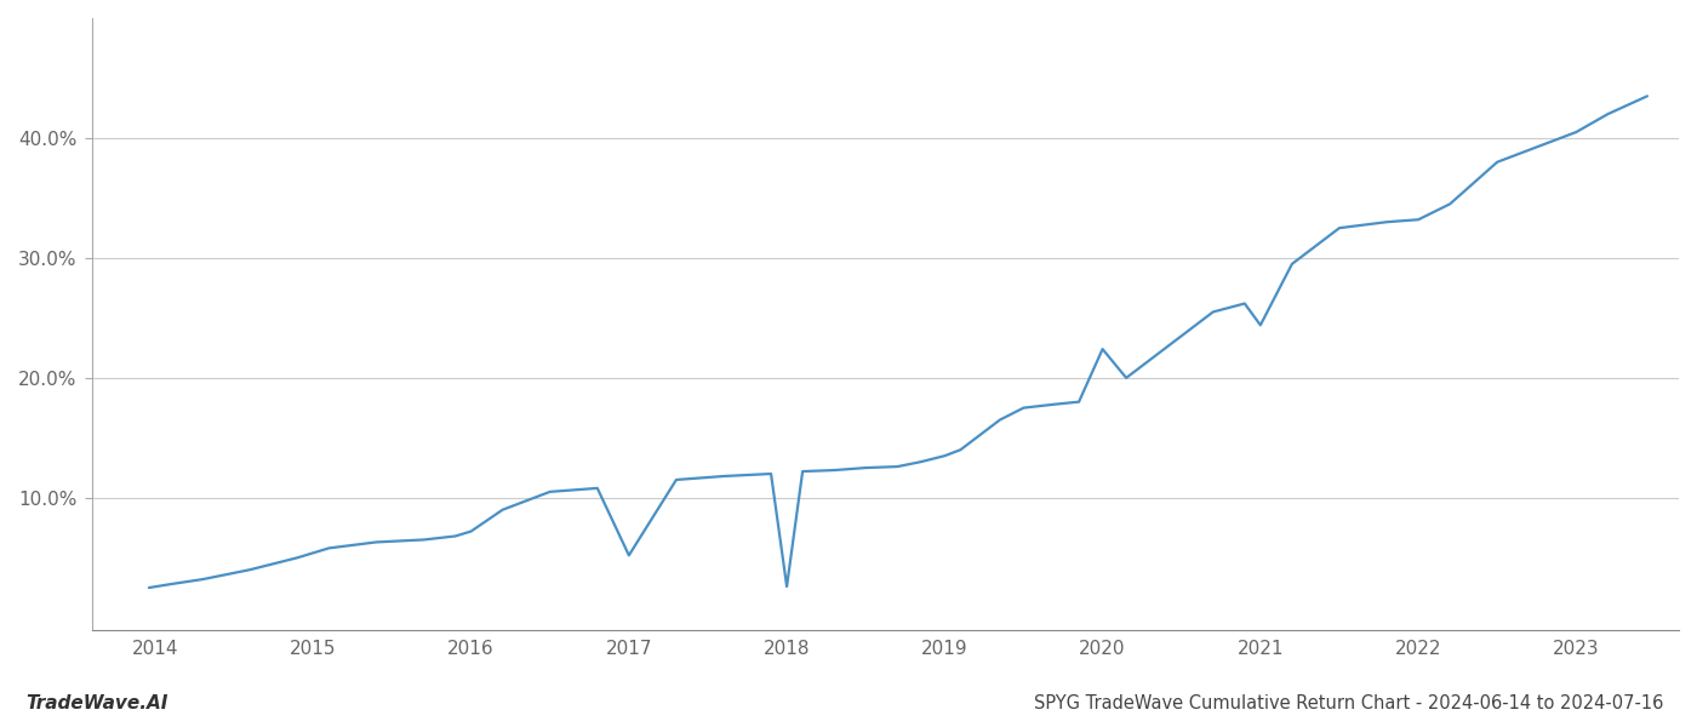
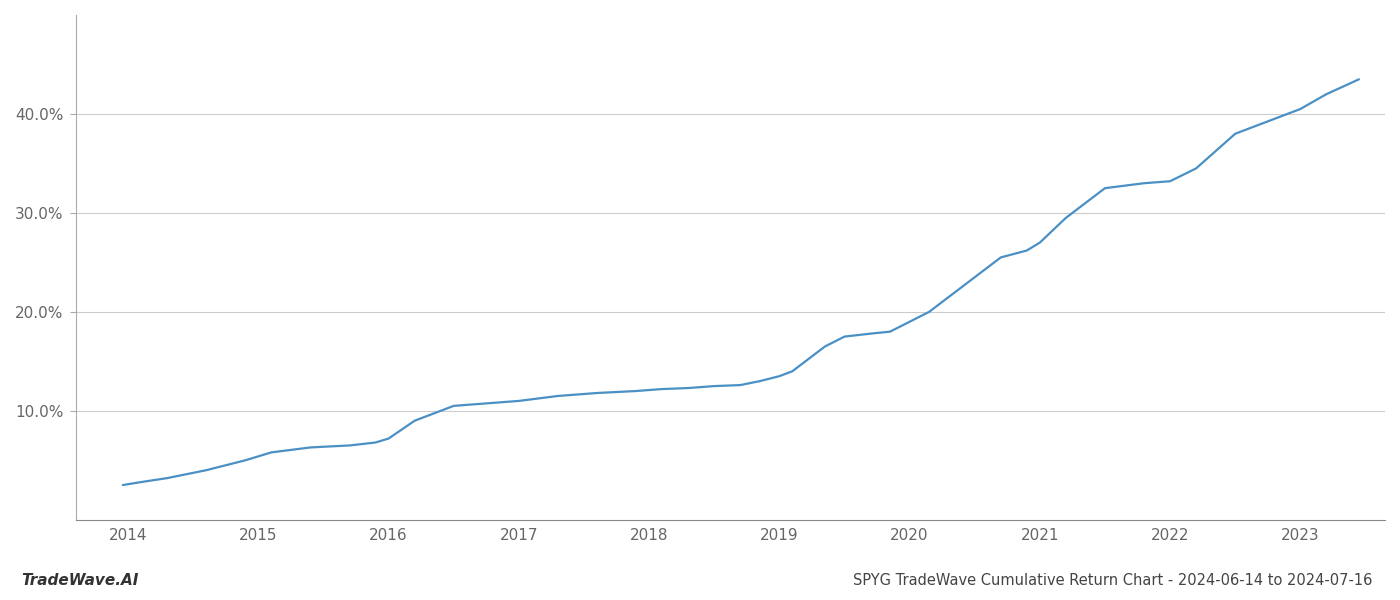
2017: 5.2% -> 11.0%
2018: 2.6% -> 12.1%
2020: 22.4% -> 19.0%
2021: 24.4% -> 27.0%
